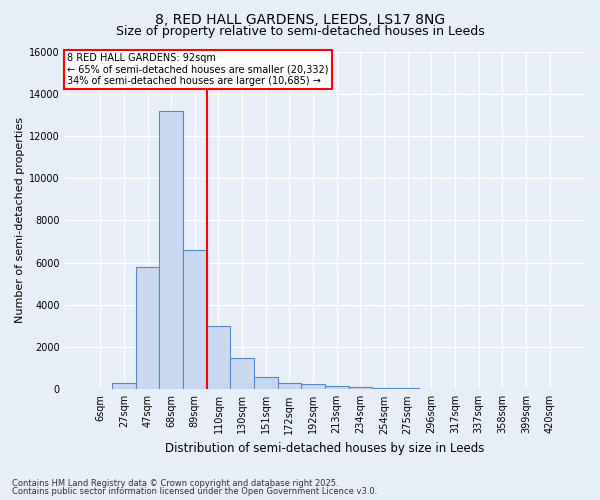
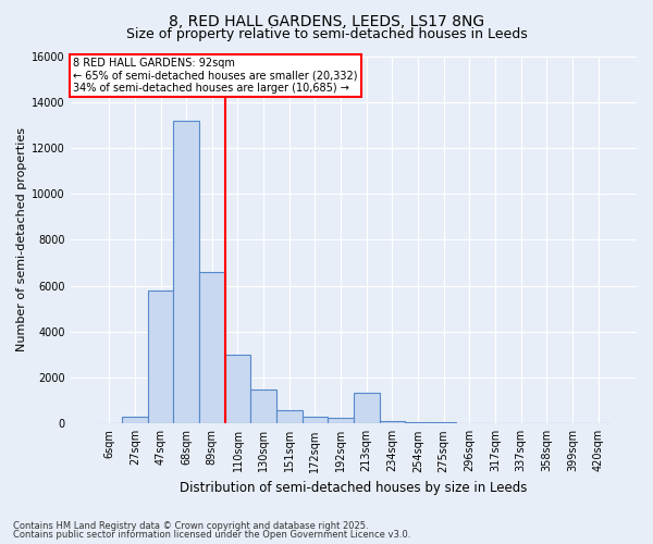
213sqm: 150 -> 1350
